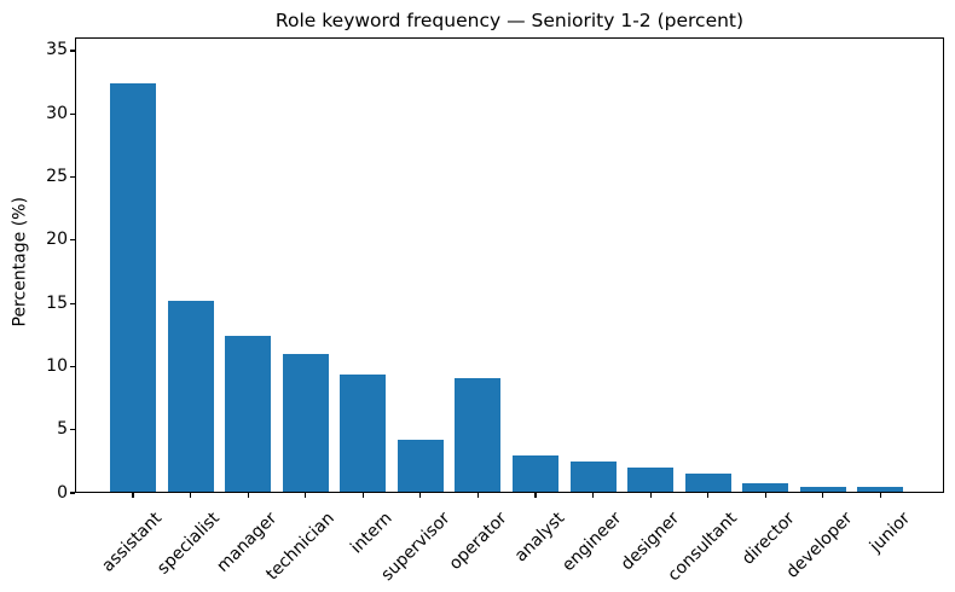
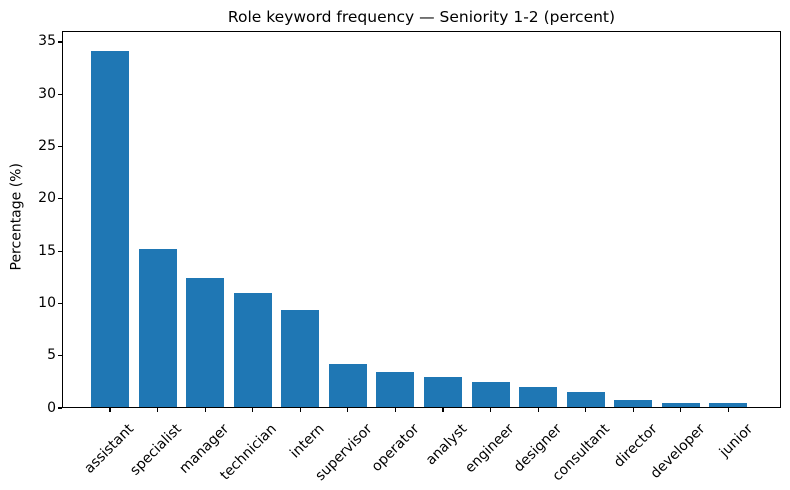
assistant: 32.4 -> 34.1
operator: 9.1 -> 3.4
